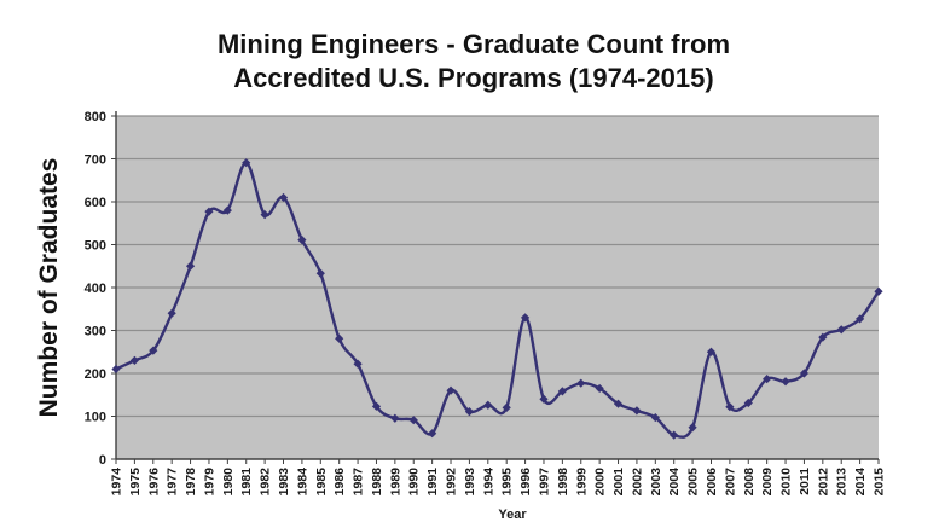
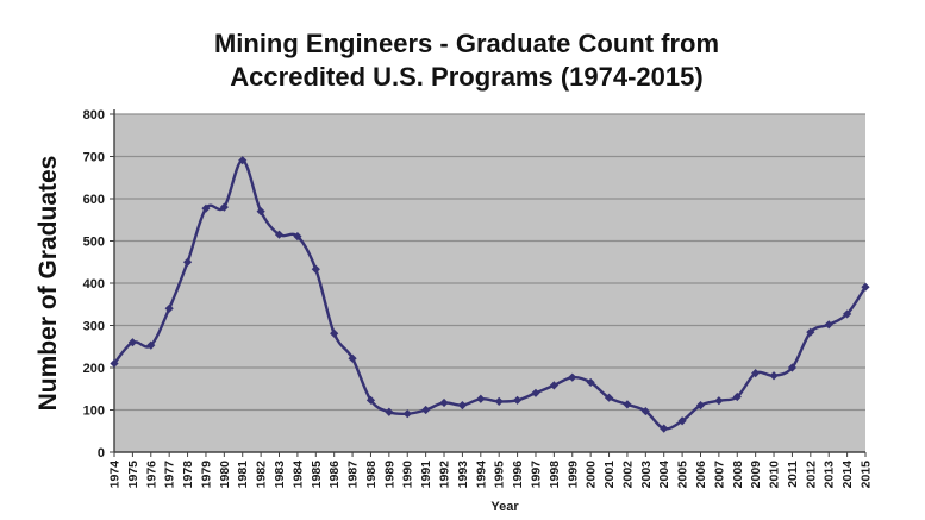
1975: 230 -> 260
1983: 610 -> 520
1991: 60 -> 100
1992: 160 -> 120
1996: 330 -> 120
2006: 250 -> 110
